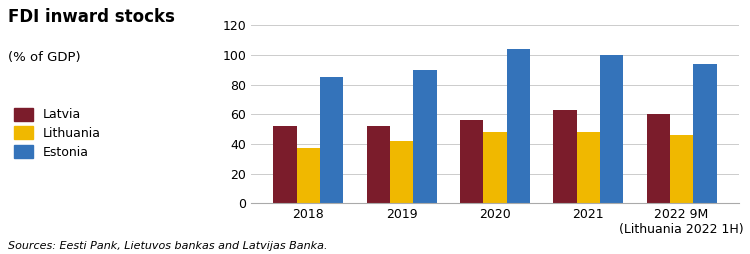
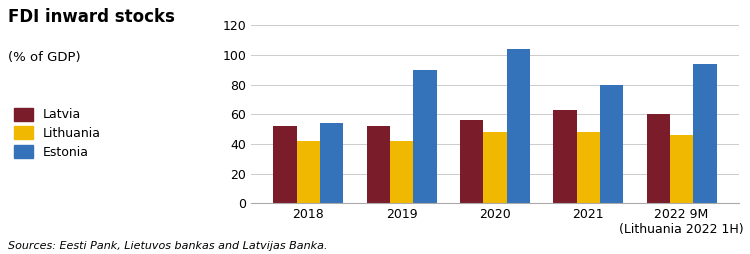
Lithuania/2018: 37 -> 42
Estonia/2018: 85 -> 54
Estonia/2021: 100 -> 80
